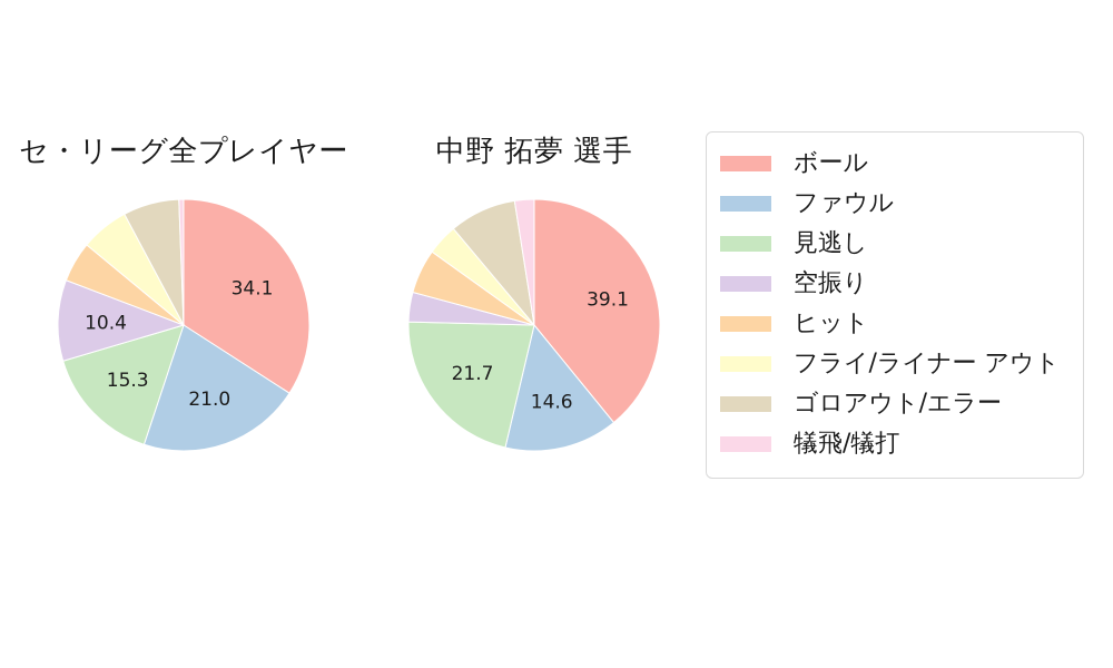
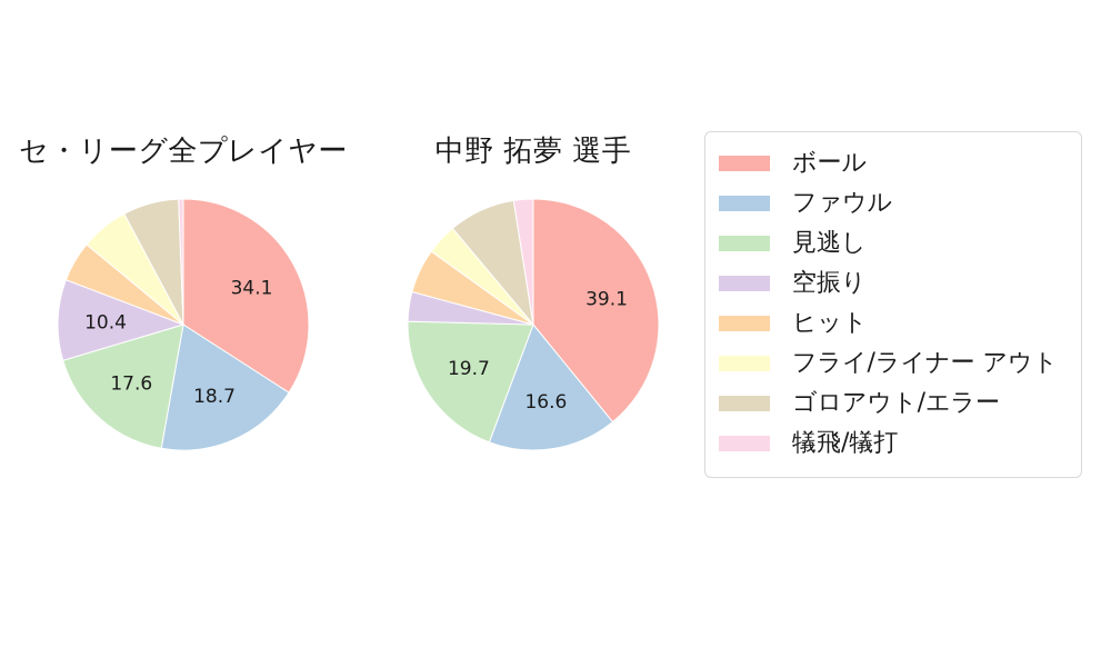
セ・リーグ全プレイヤー/ファウル: 21.0 -> 18.7
セ・リーグ全プレイヤー/見逃し: 15.3 -> 17.6
中野 拓夢 選手/ファウル: 14.6 -> 16.6
中野 拓夢 選手/見逃し: 21.7 -> 19.7
